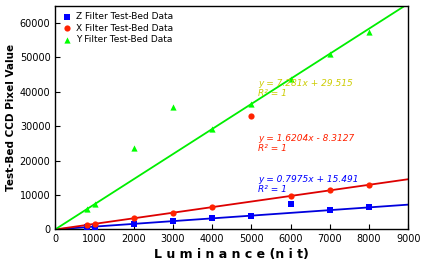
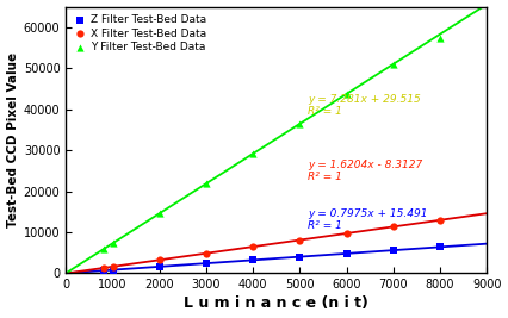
Y Filter Test-Bed Data/2000: 23500 -> 14600
Y Filter Test-Bed Data/3000: 35500 -> 21900
X Filter Test-Bed Data/5000: 33000 -> 8100
Z Filter Test-Bed Data/6000: 7500 -> 4800
